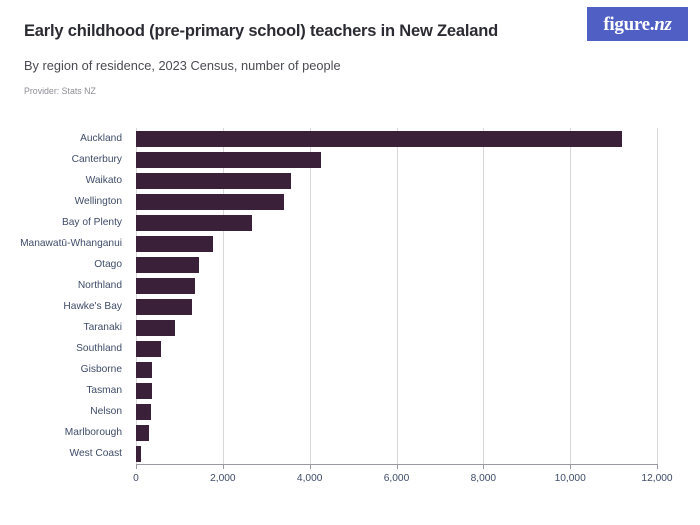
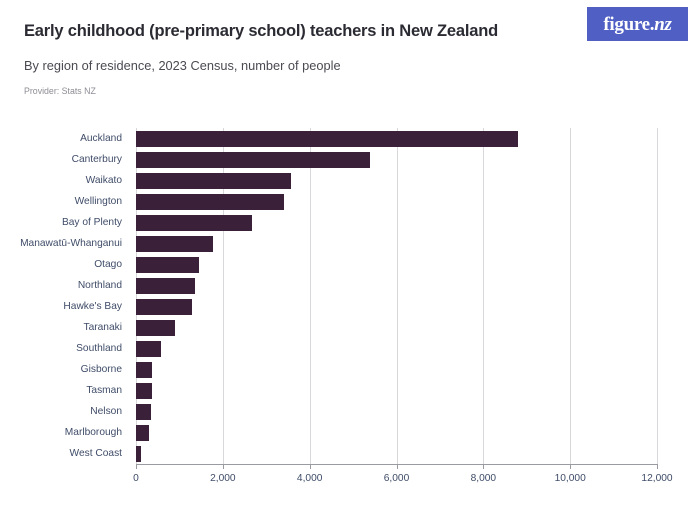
Auckland: 11200 -> 8800
Canterbury: 4300 -> 5400
